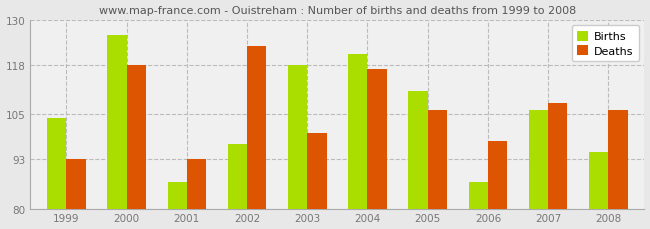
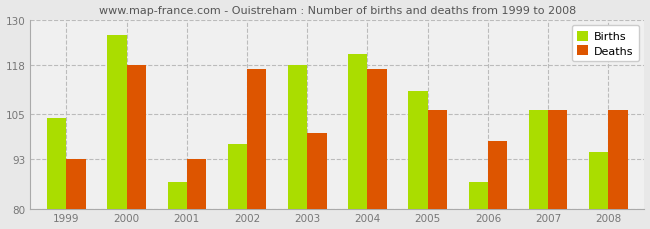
Deaths/2002: 123 -> 117
Deaths/2007: 108 -> 106
